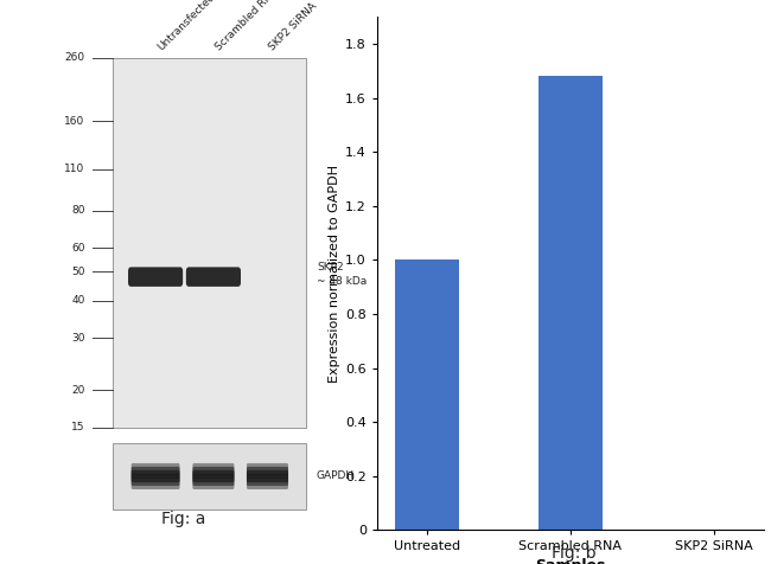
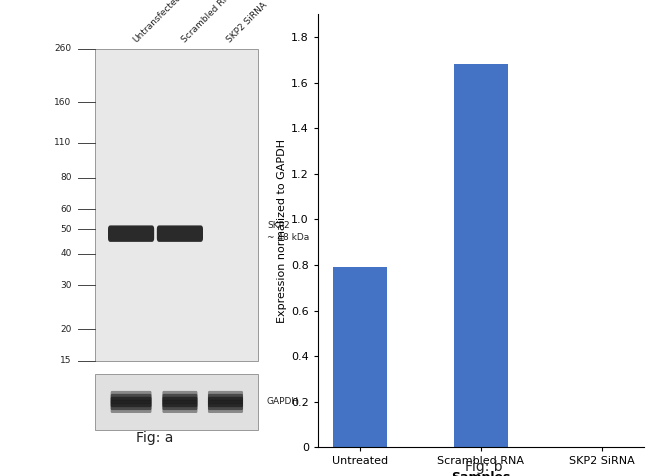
Untreated: 1.00 -> 0.79
